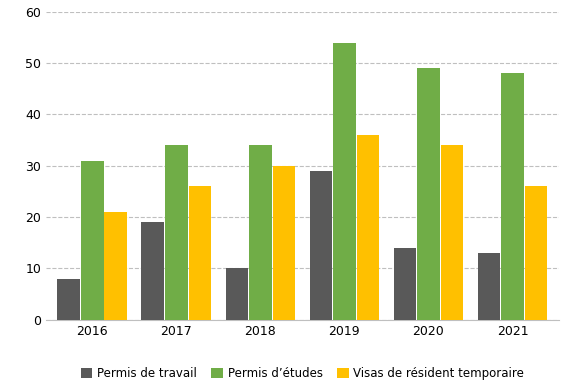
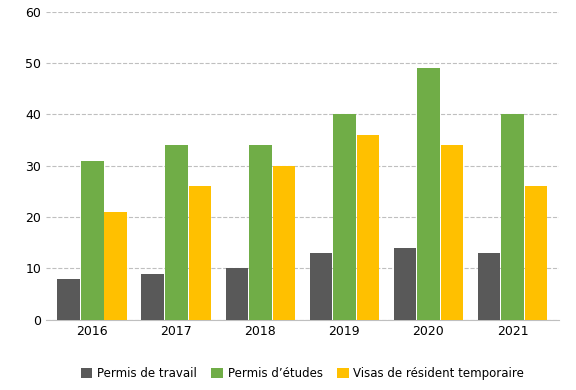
Permis de travail/2017: 19 -> 9
Permis de travail/2019: 29 -> 13
Permis d’études/2019: 54 -> 40
Permis d’études/2021: 48 -> 40
